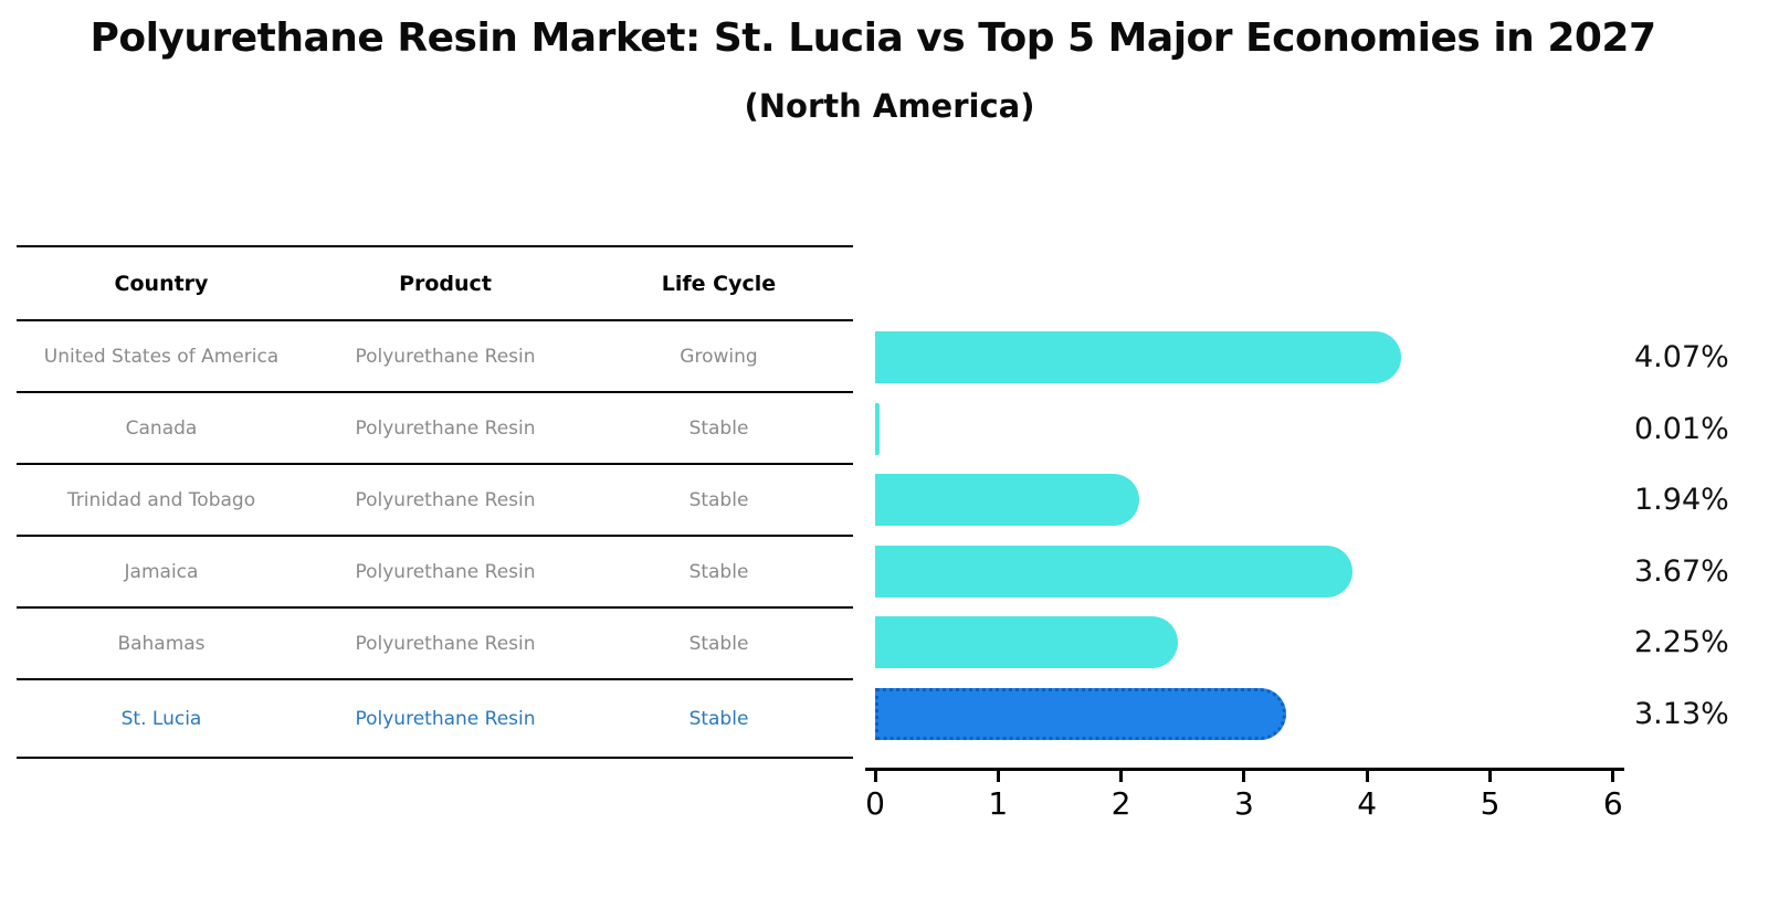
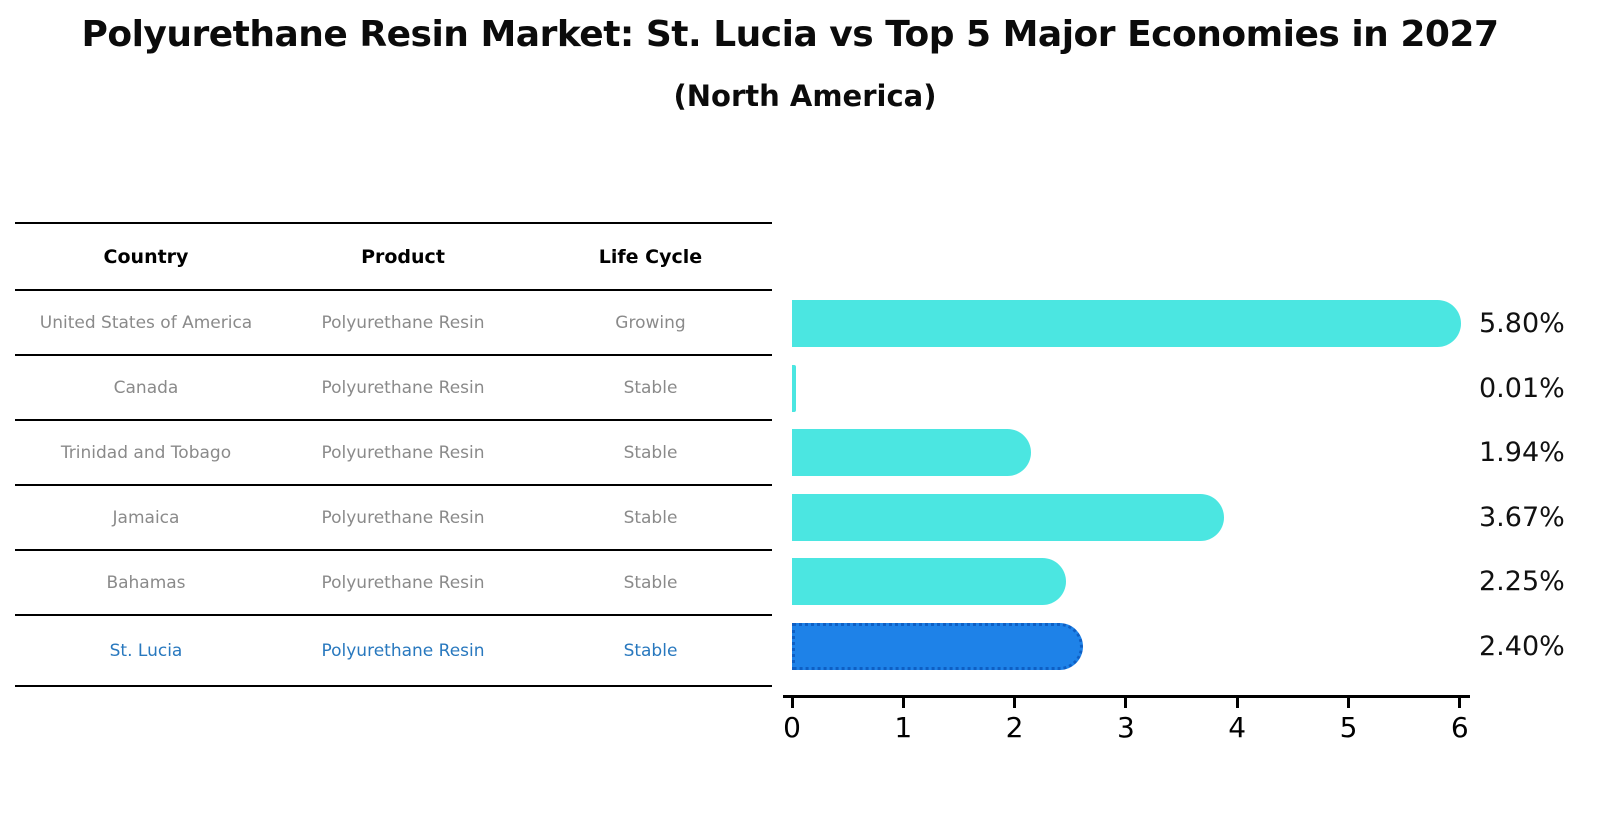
United States of America: 4.07% -> 5.80%
St. Lucia: 3.13% -> 2.40%
